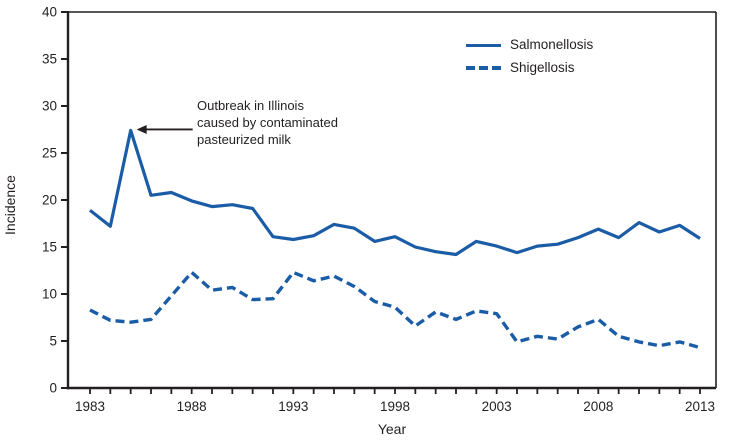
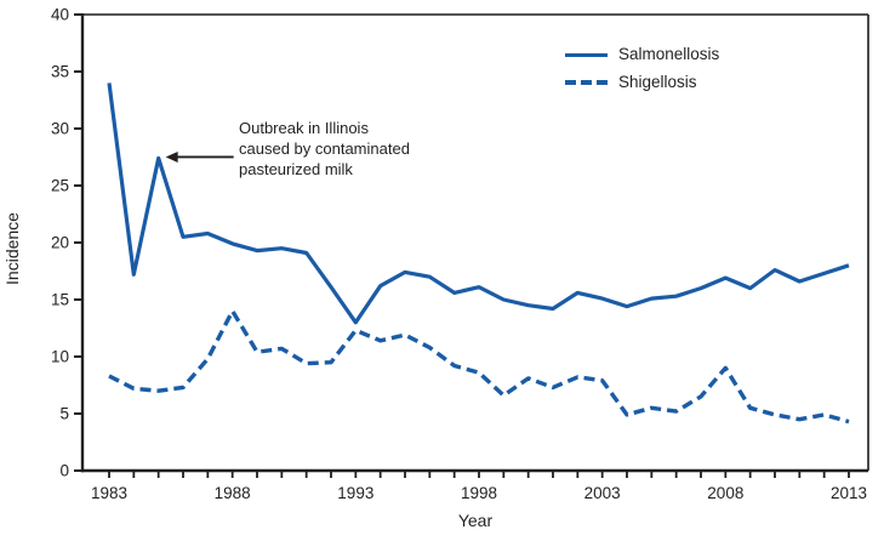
Salmonellosis/1983: 19 -> 34
Shigellosis/1988: 12 -> 14
Salmonellosis/1993: 16 -> 13
Shigellosis/2008: 7 -> 9
Salmonellosis/2013: 16 -> 18
